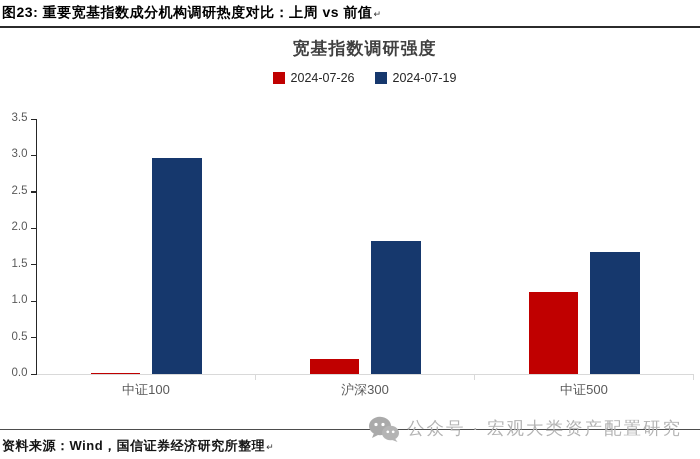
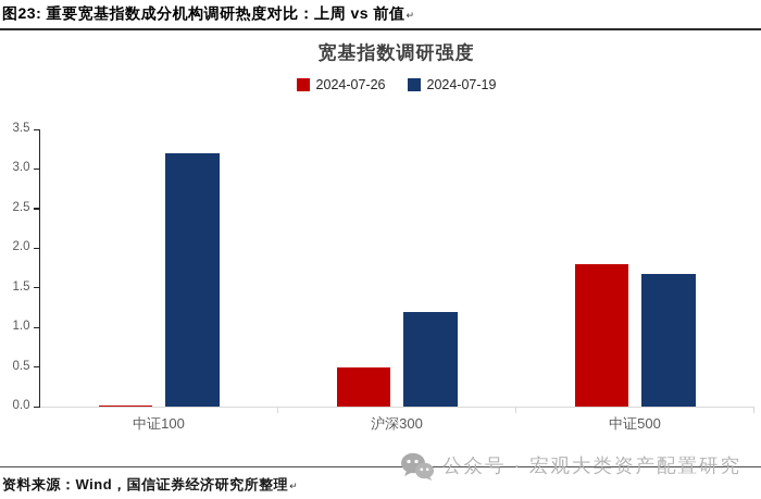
2024-07-19/中证100: 3.0 -> 3.2
2024-07-26/沪深300: 0.2 -> 0.5
2024-07-19/沪深300: 1.8 -> 1.2
2024-07-26/中证500: 1.1 -> 1.8
